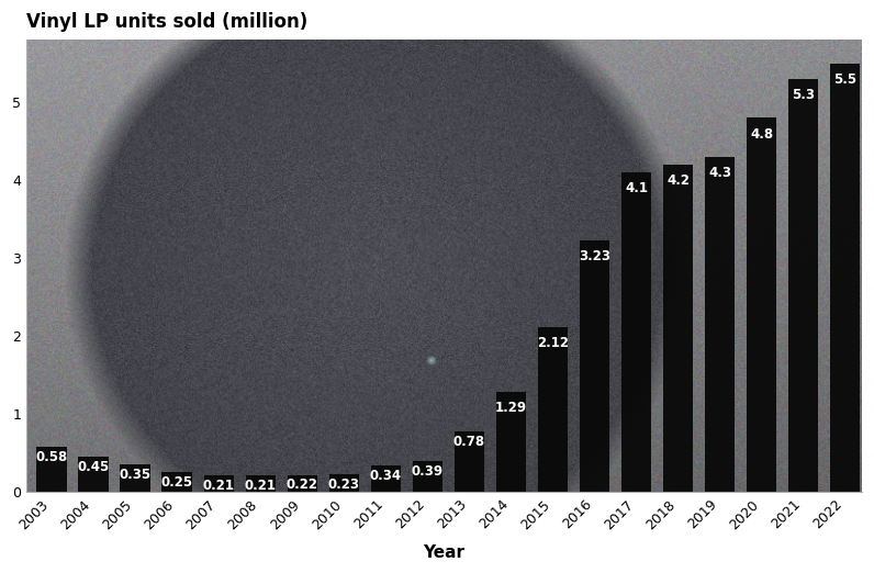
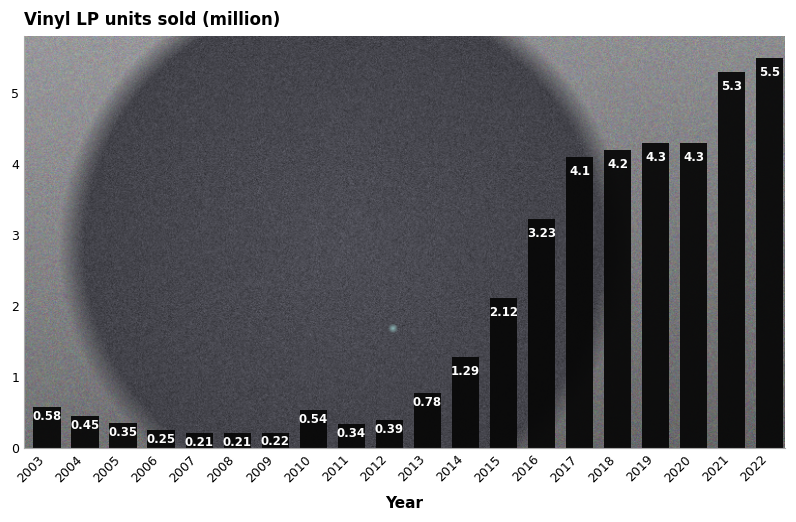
2010: 0.23 -> 0.54
2020: 4.8 -> 4.3
